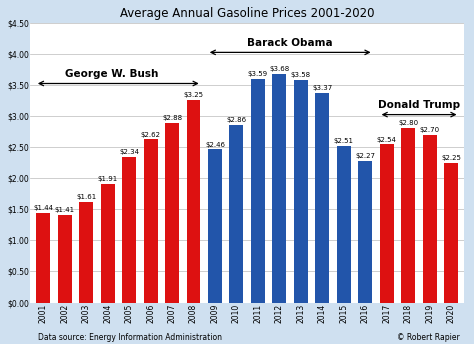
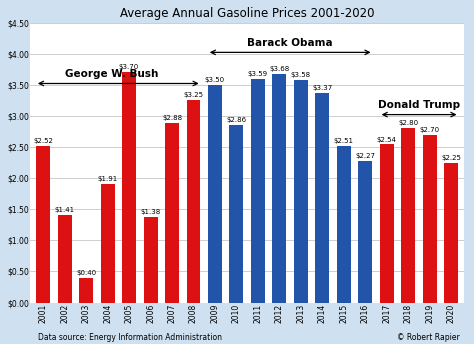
2001: $1.44 -> $2.52
2003: $1.61 -> $0.40
2005: $2.34 -> $3.70
2006: $2.62 -> $1.38
2009: $2.46 -> $3.50
